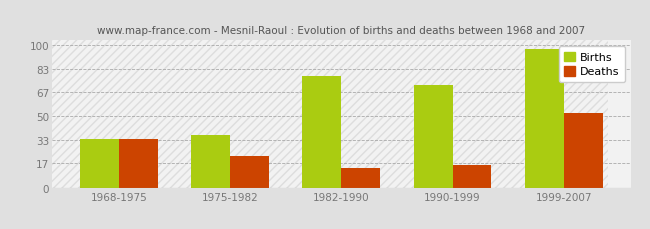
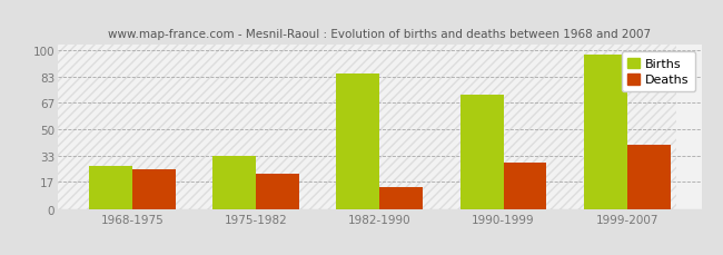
Births/1968-1975: 34 -> 27
Deaths/1968-1975: 34 -> 25
Births/1975-1982: 37 -> 33
Births/1982-1990: 78 -> 85
Deaths/1990-1999: 16 -> 29
Deaths/1999-2007: 52 -> 40
